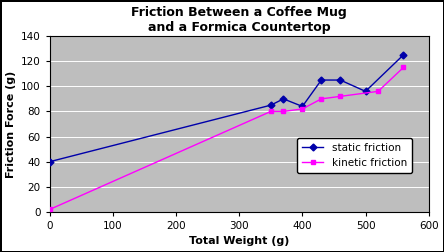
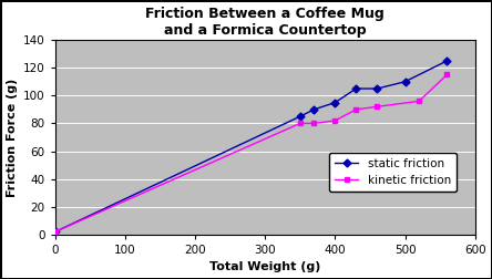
static friction/0: 40 -> 2
static friction/400: 84 -> 95
static friction/500: 96 -> 110
